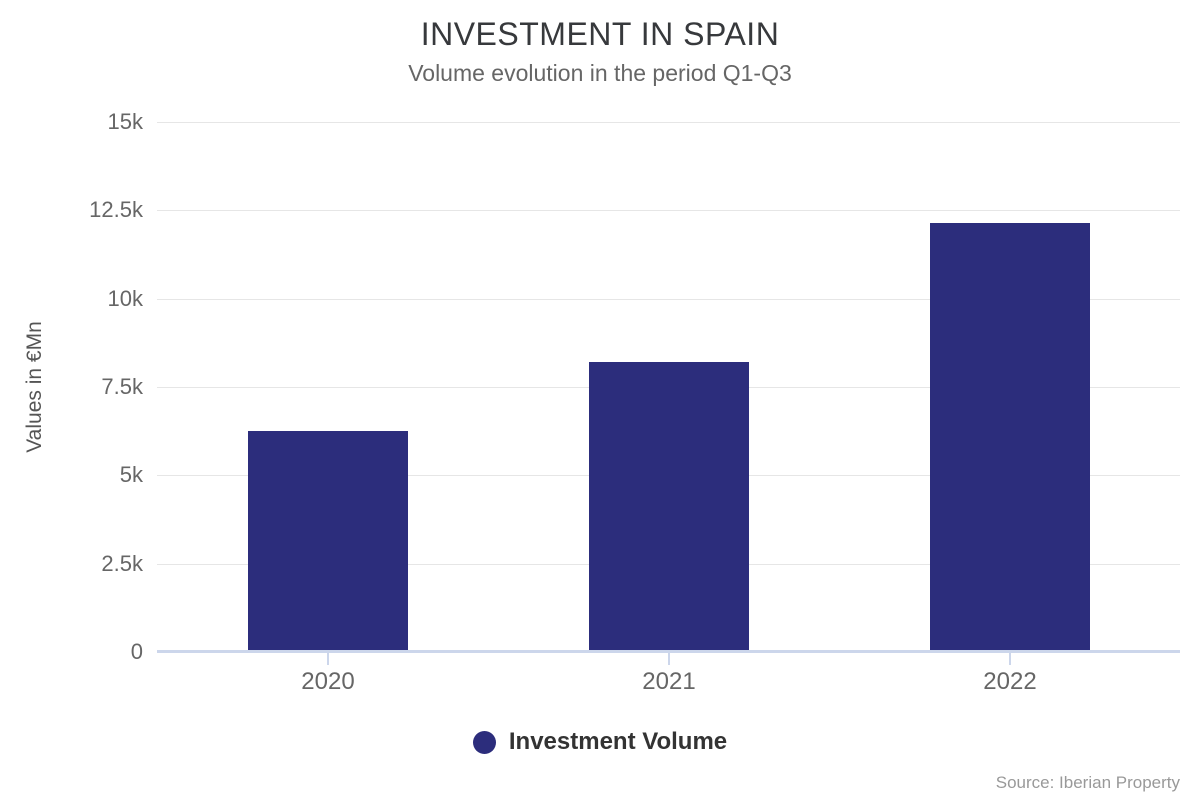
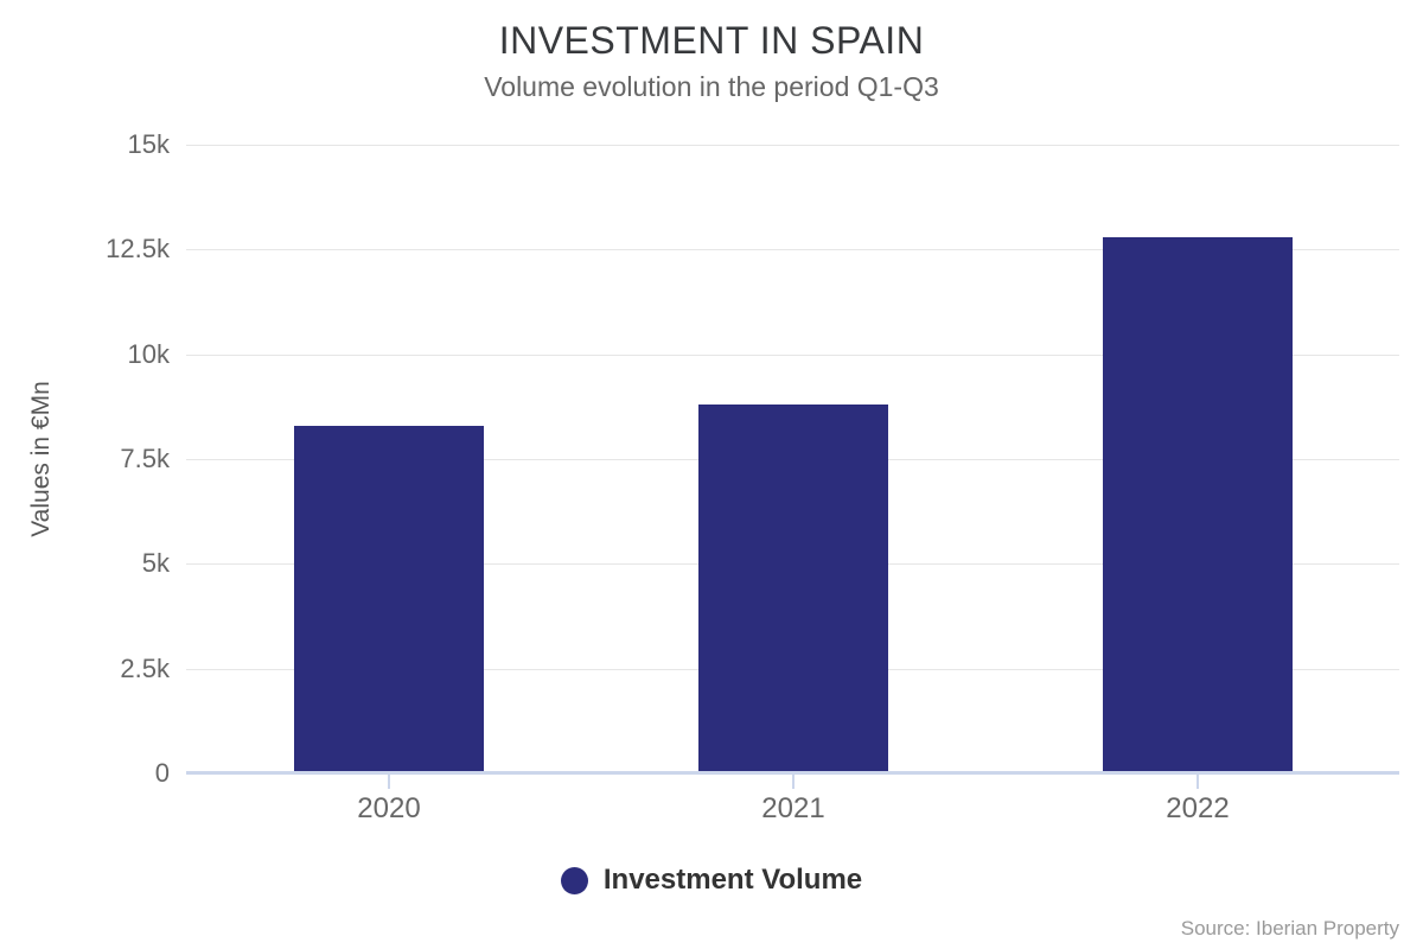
2020: 6.2k -> 8.3k
2021: 8.2k -> 8.8k
2022: 12.2k -> 12.8k
